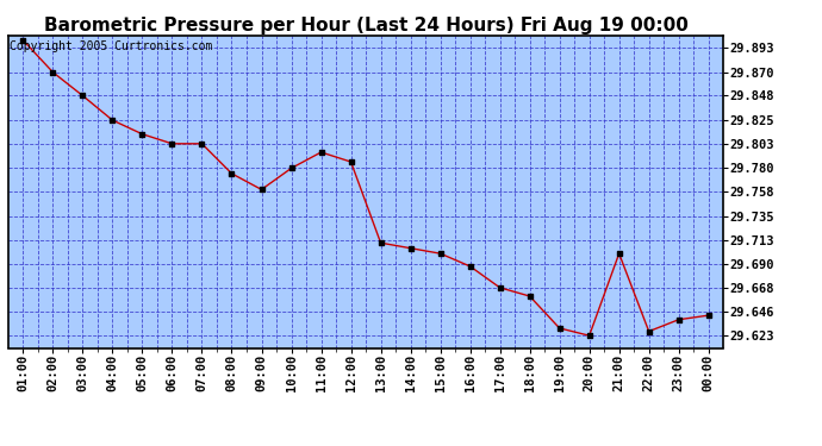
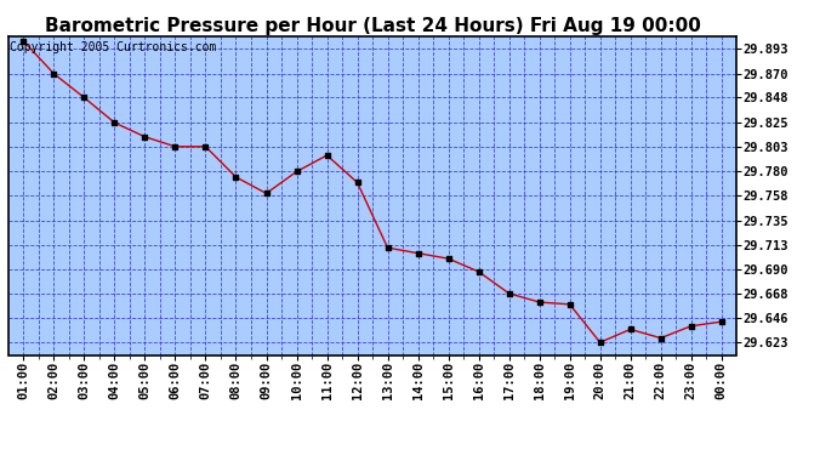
12:00: 29.786 -> 29.770
19:00: 29.630 -> 29.658
21:00: 29.700 -> 29.635
